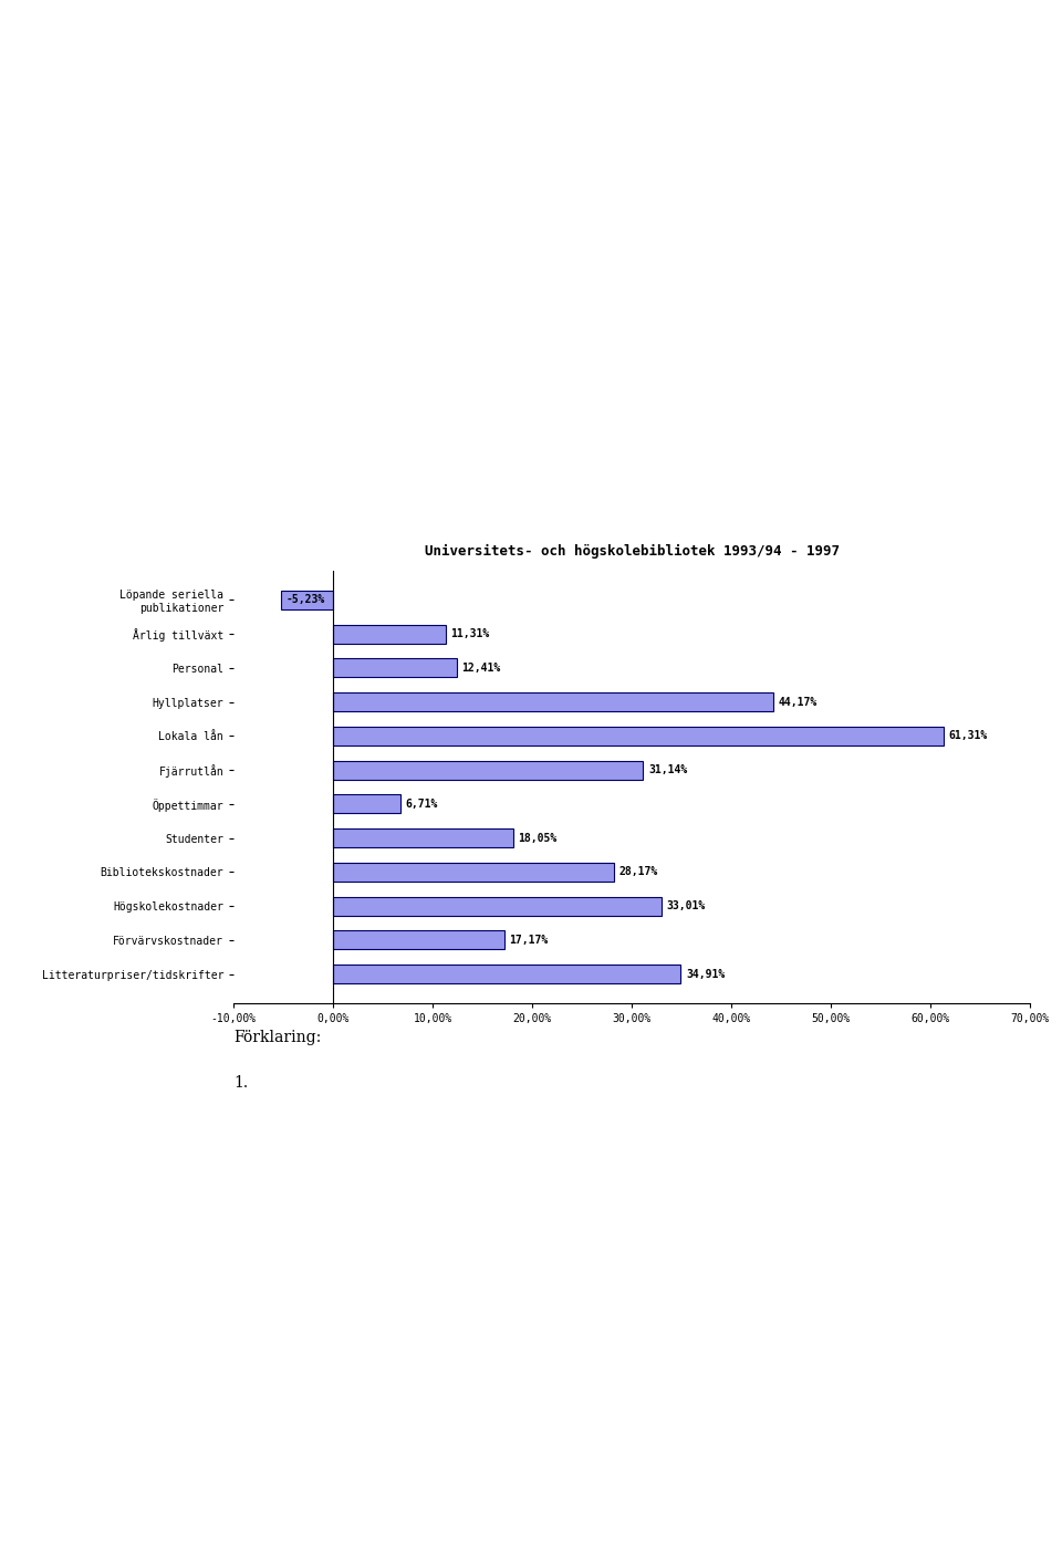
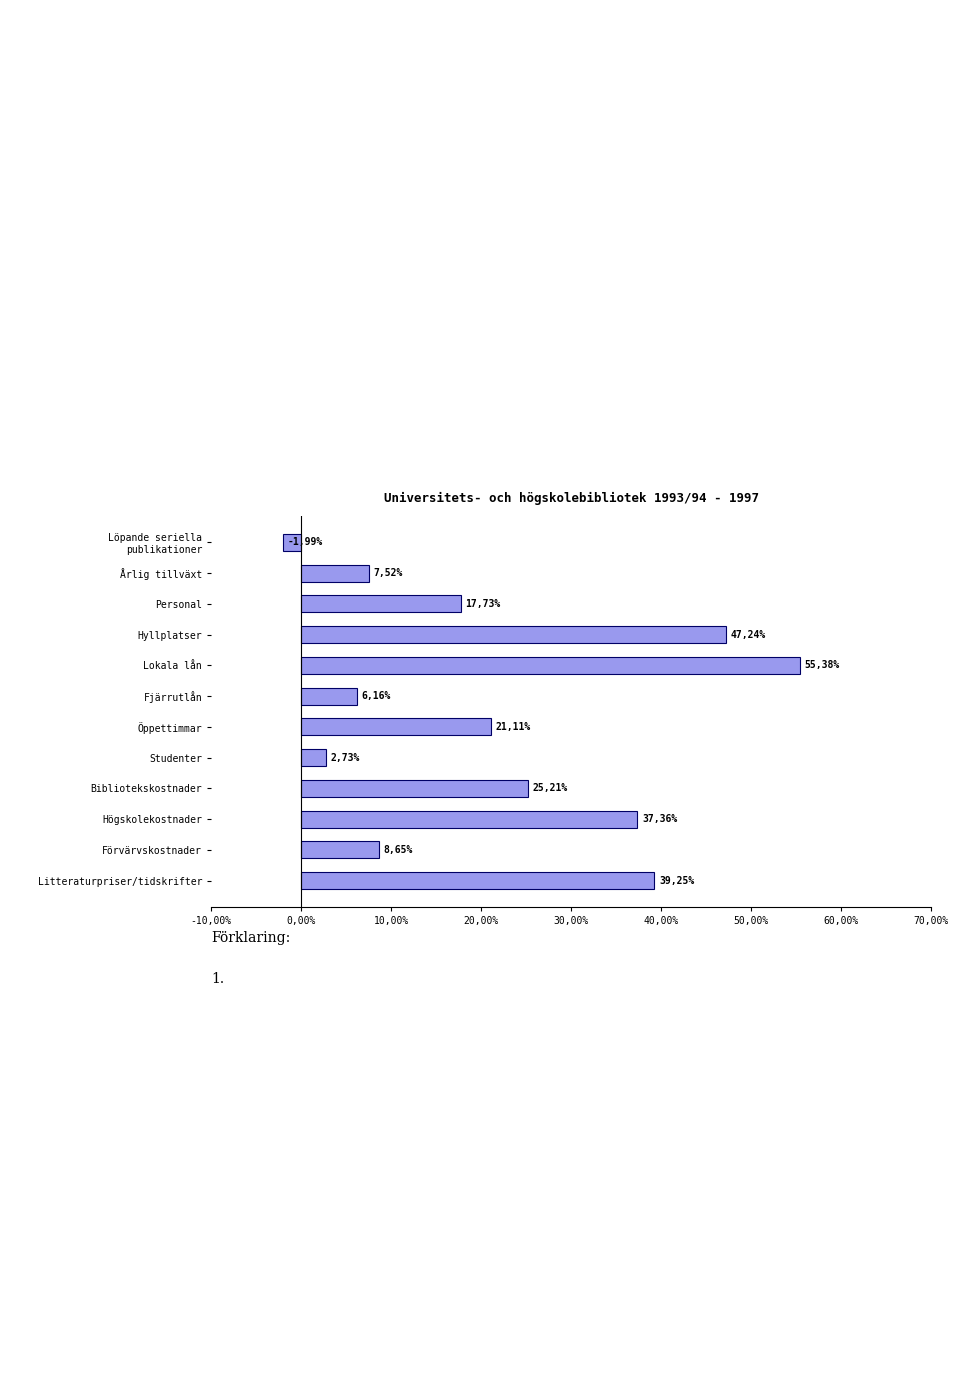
Löpande seriella publikationer: -5,23% -> -1,99%
Årlig tillväxt: 11,31% -> 7,52%
Personal: 12,41% -> 17,73%
Hyllplatser: 44,17% -> 47,24%
Lokala lån: 61,31% -> 55,38%
Fjärrutlån: 31,14% -> 6,16%
Öppettimmar: 6,71% -> 21,11%
Studenter: 18,05% -> 2,73%
Bibliotekskostnader: 28,17% -> 25,21%
Högskolekostnader: 33,01% -> 37,36%
Förvärvskostnader: 17,17% -> 8,65%
Litteraturpriser/tidskrifter: 34,91% -> 39,25%
